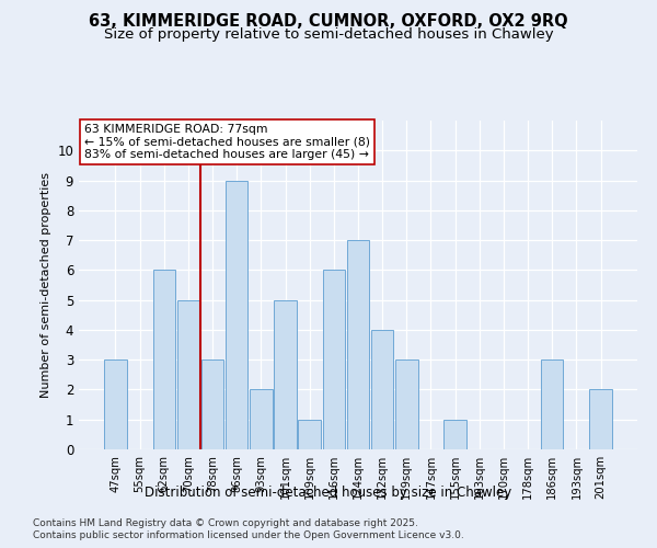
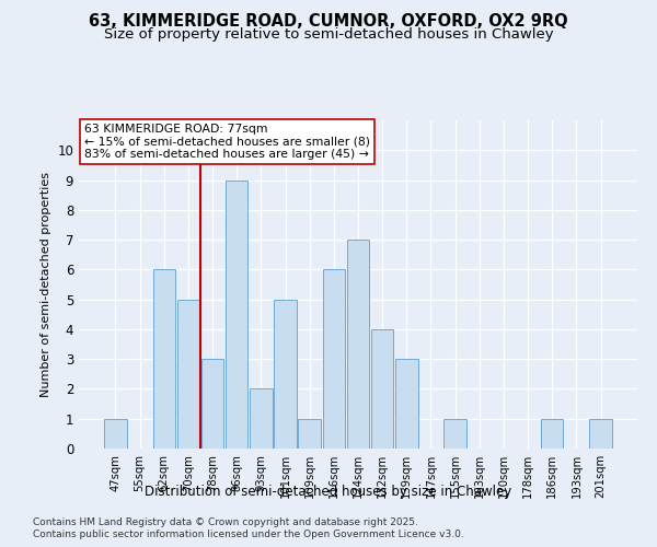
47sqm: 3 -> 1
186sqm: 3 -> 1
201sqm: 2 -> 1
